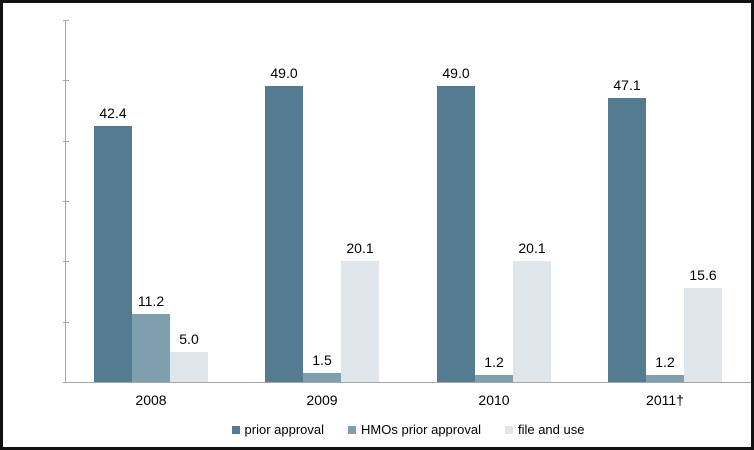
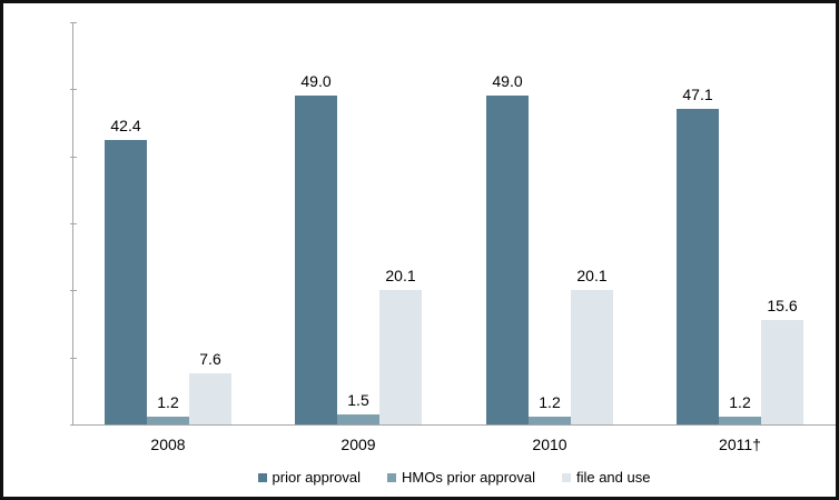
HMOs prior approval/2008: 11.2 -> 1.2
file and use/2008: 5.0 -> 7.6
